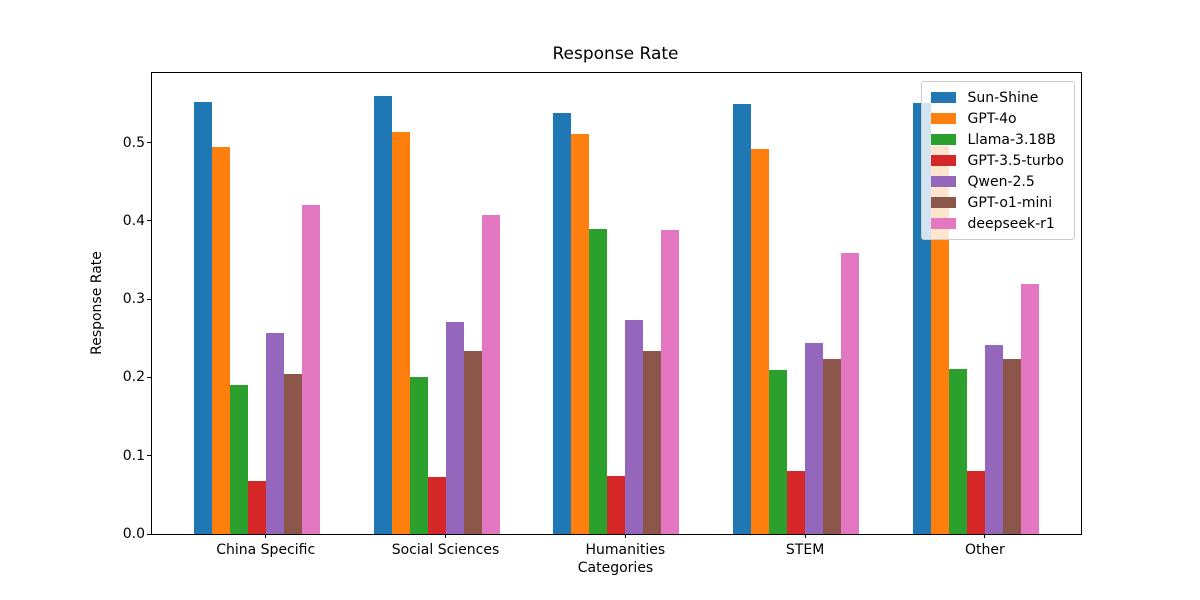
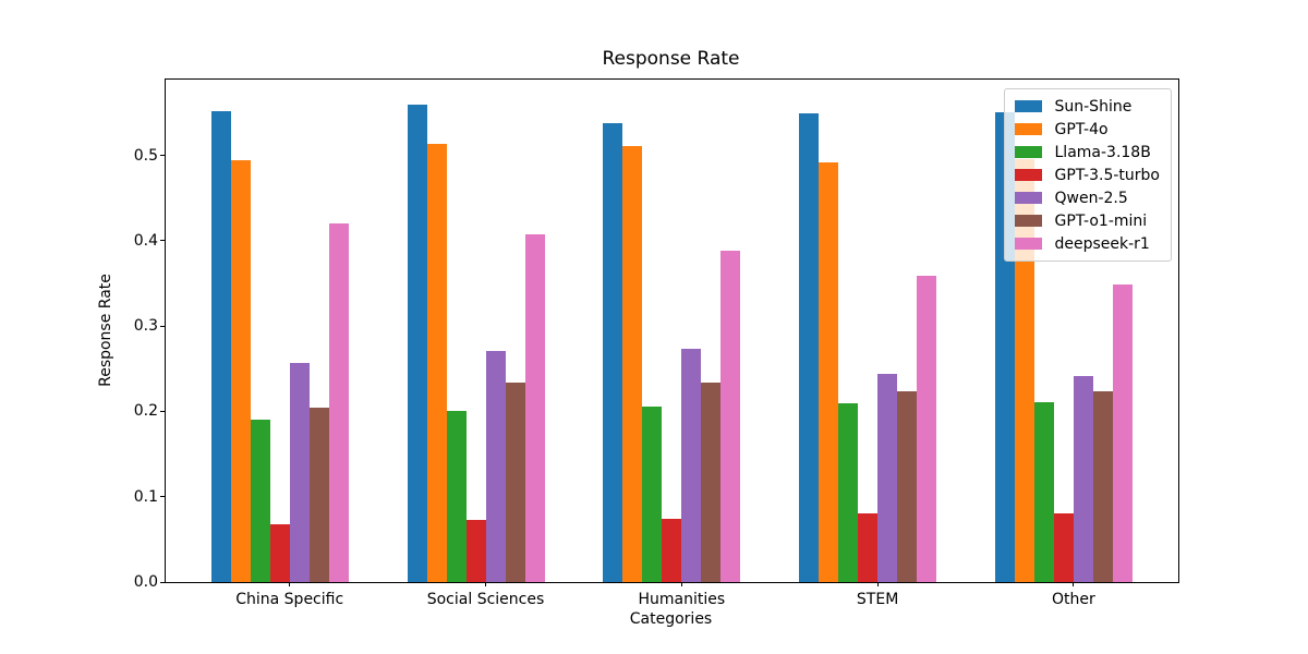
Llama-3.18B/Humanities: 0.39 -> 0.21
deepseek-r1/Other: 0.32 -> 0.35
